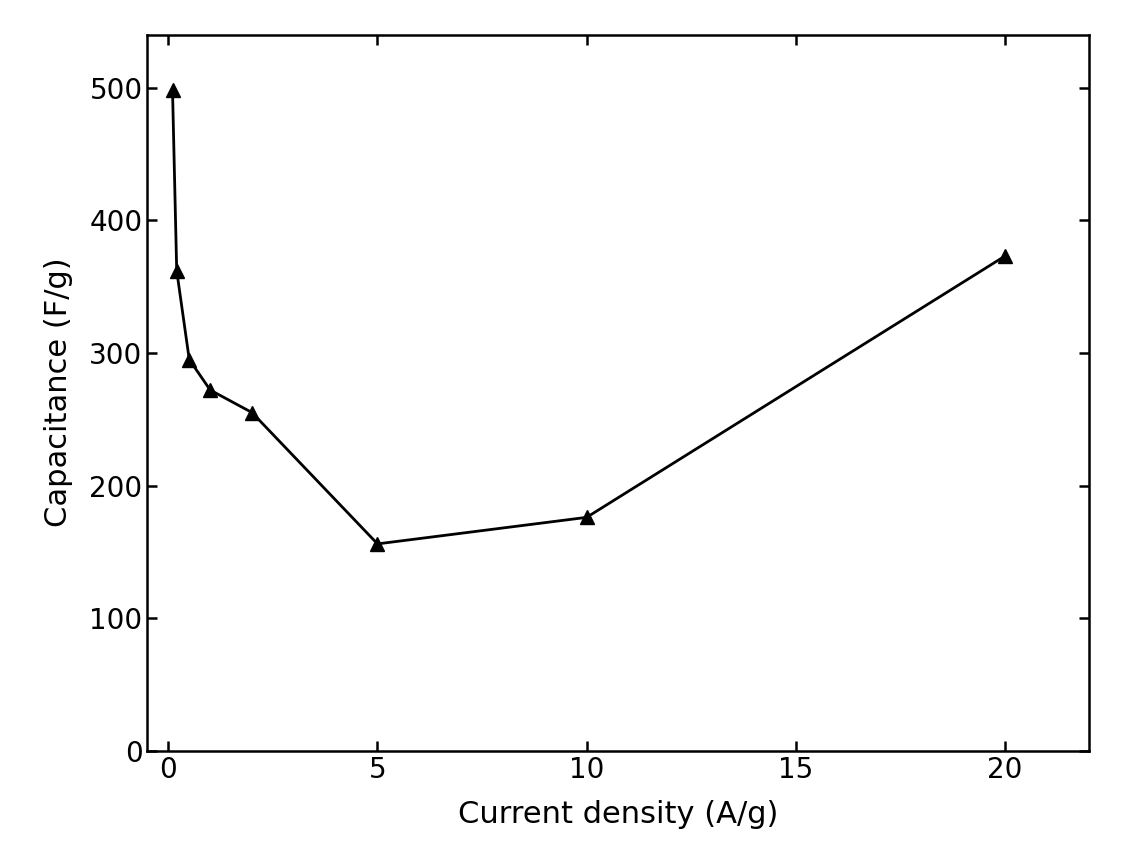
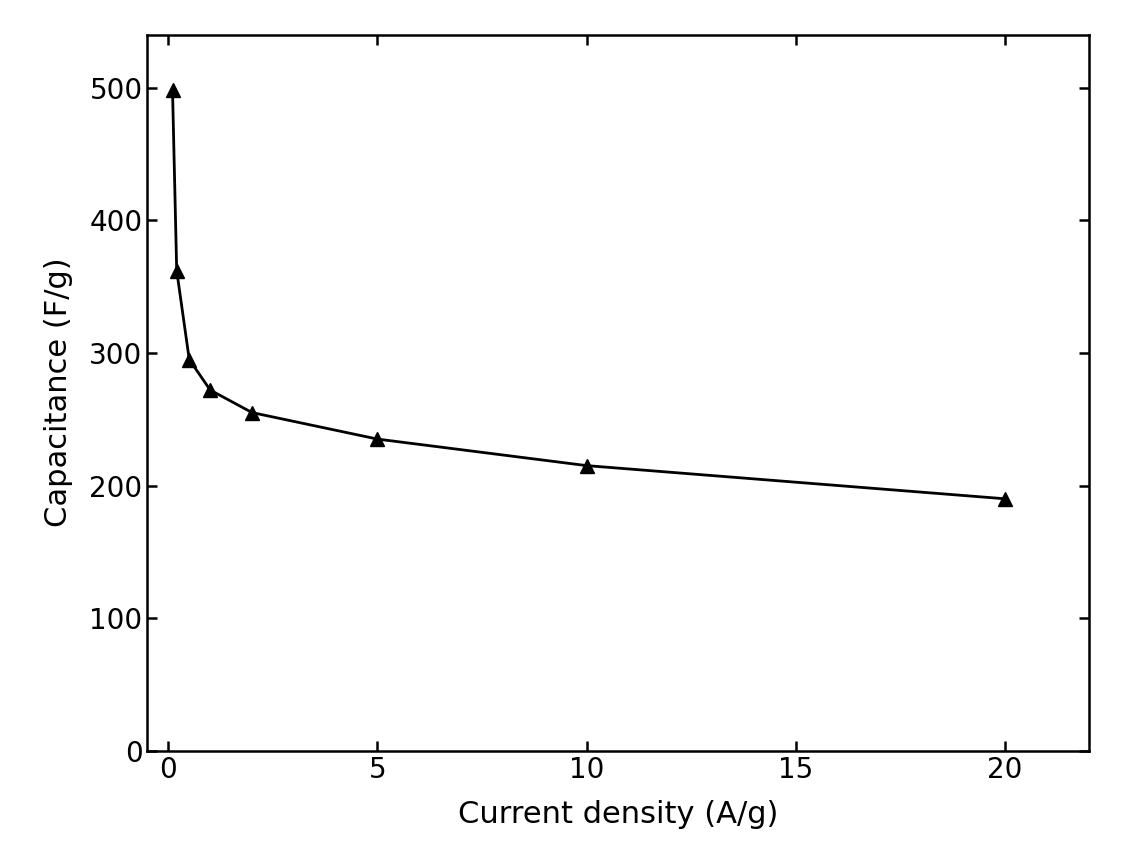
5: 156 -> 235
10: 176 -> 215
20: 373 -> 190
